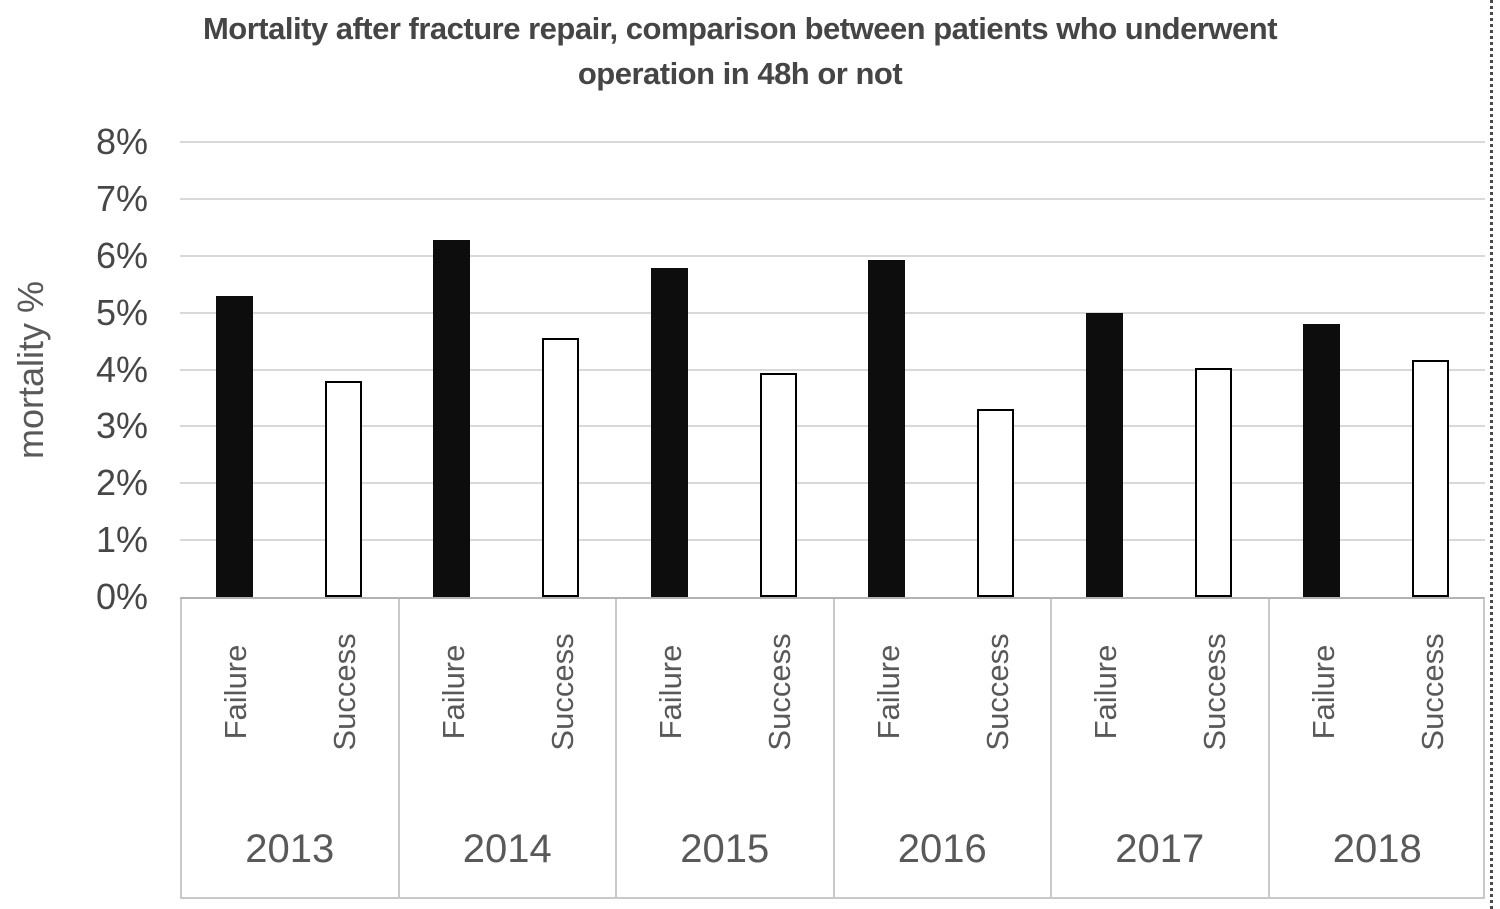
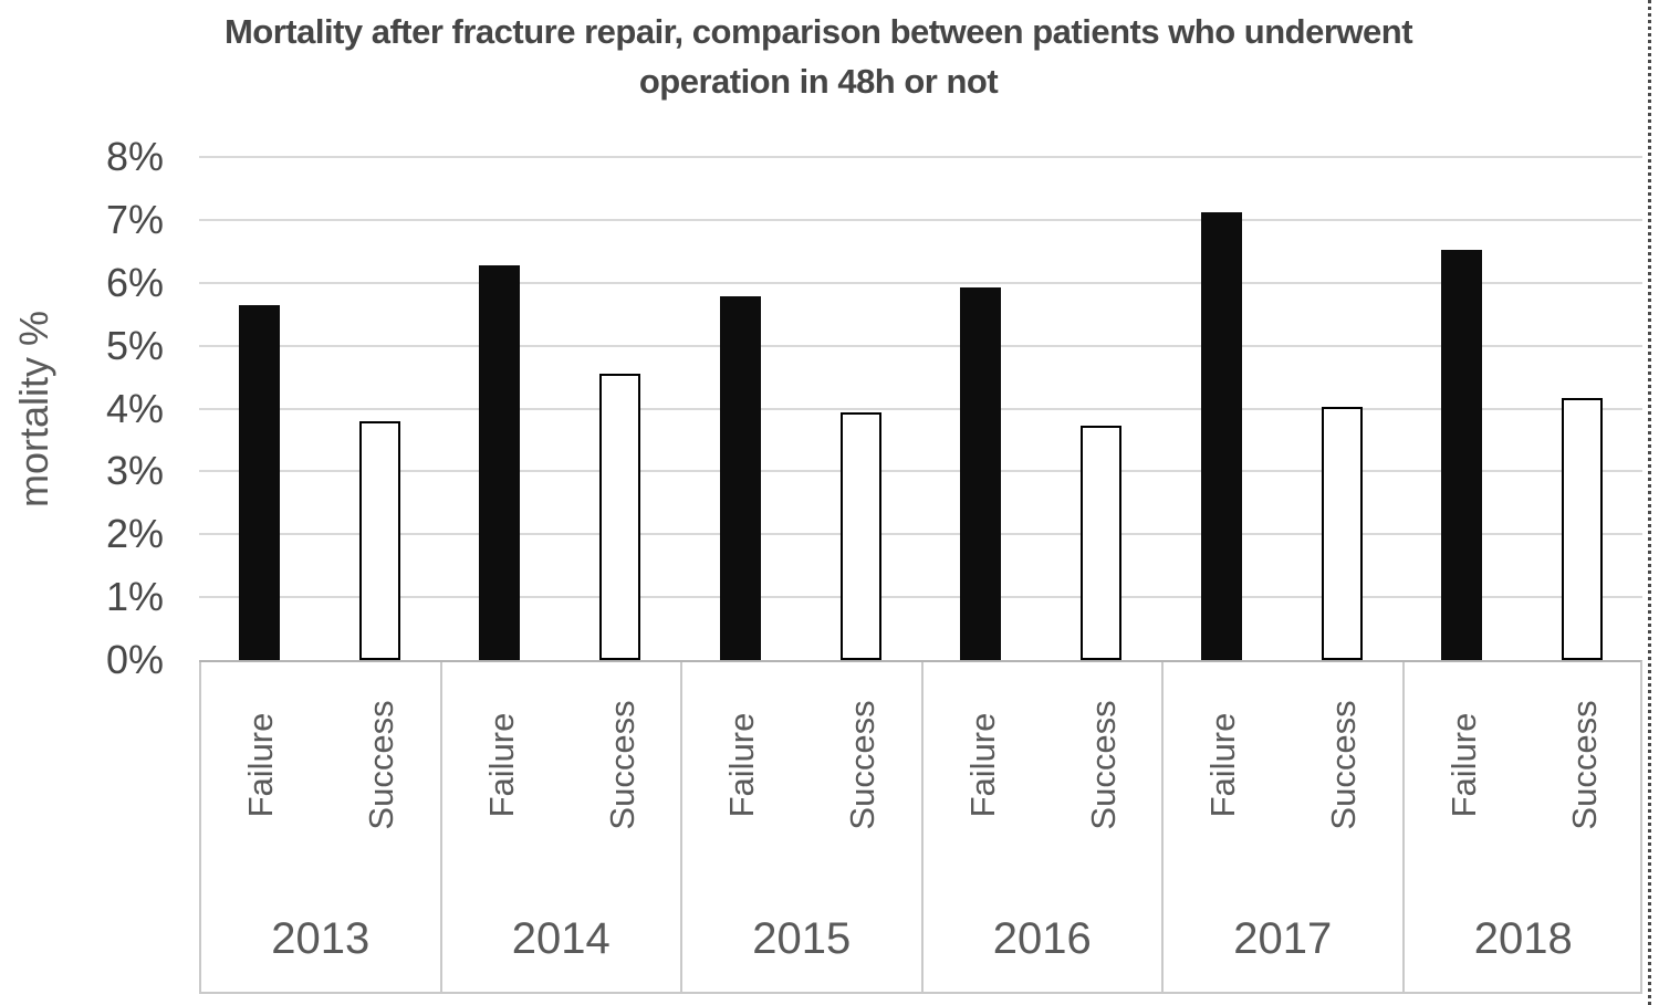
Failure/2013: 5.3% -> 5.7%
Success/2016: 3.3% -> 3.7%
Failure/2017: 5.0% -> 7.1%
Failure/2018: 4.8% -> 6.5%
